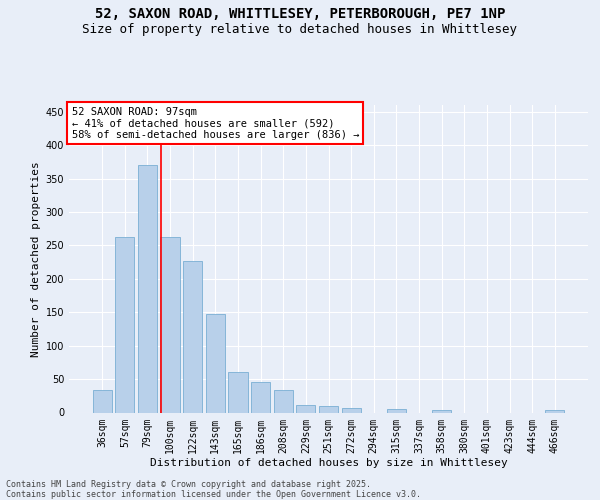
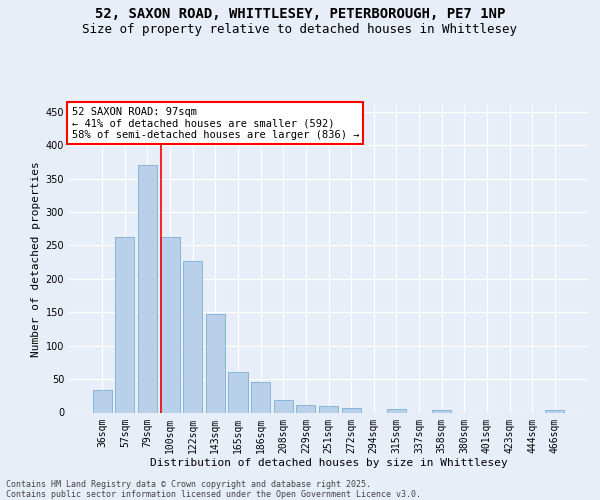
208sqm: 34 -> 18
